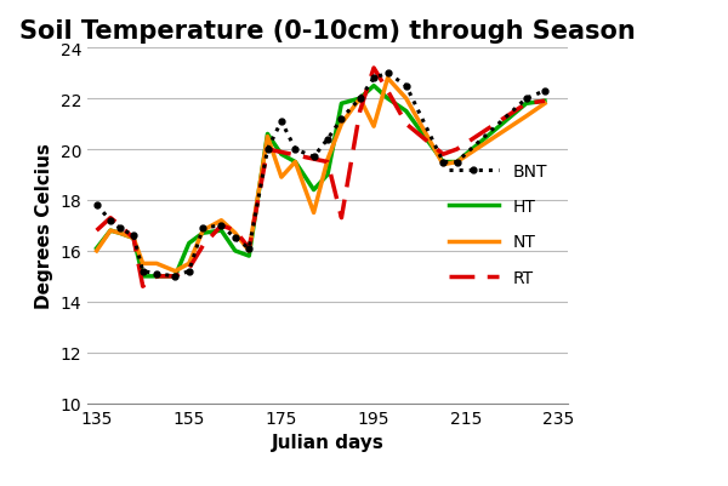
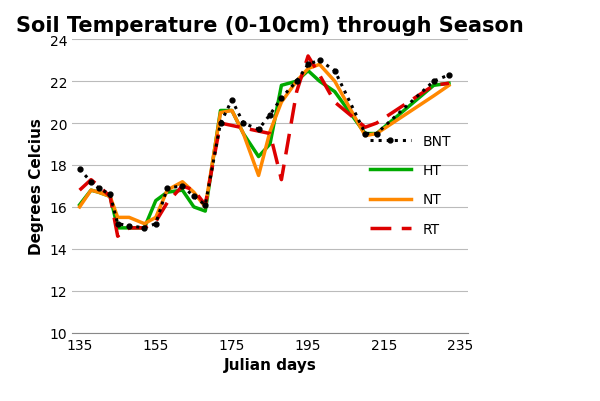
HT/175: 19.8 -> 20.6
NT/175: 18.9 -> 20.6
NT/195: 20.9 -> 22.6
